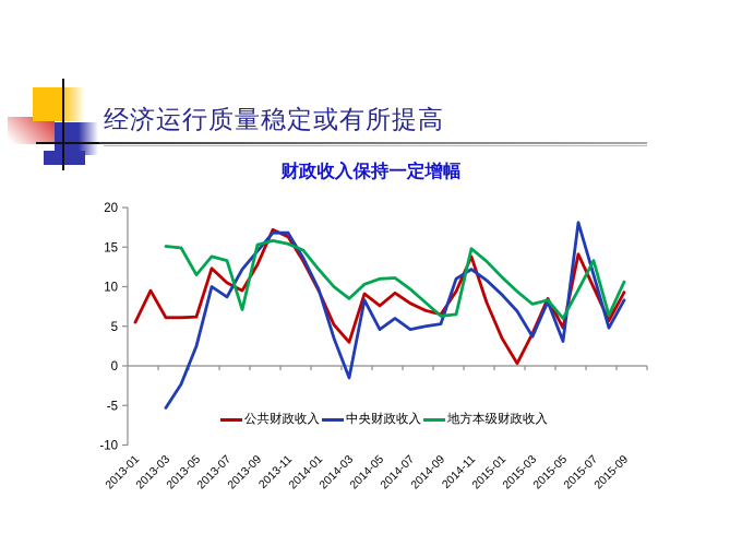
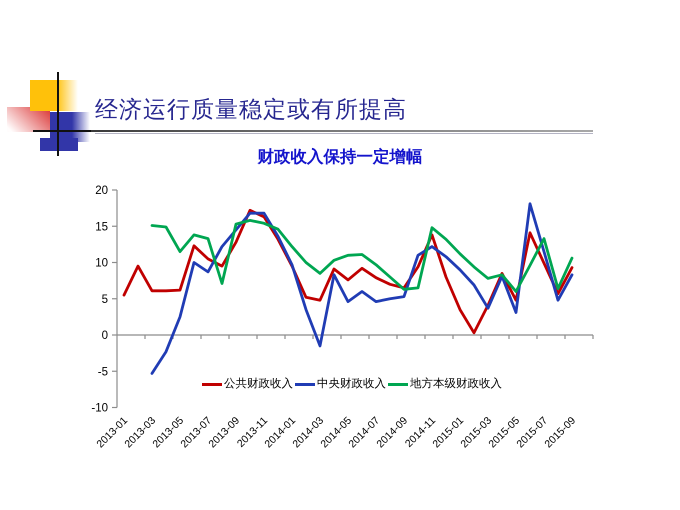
公共财政收入/2014-03: 3 -> 5
